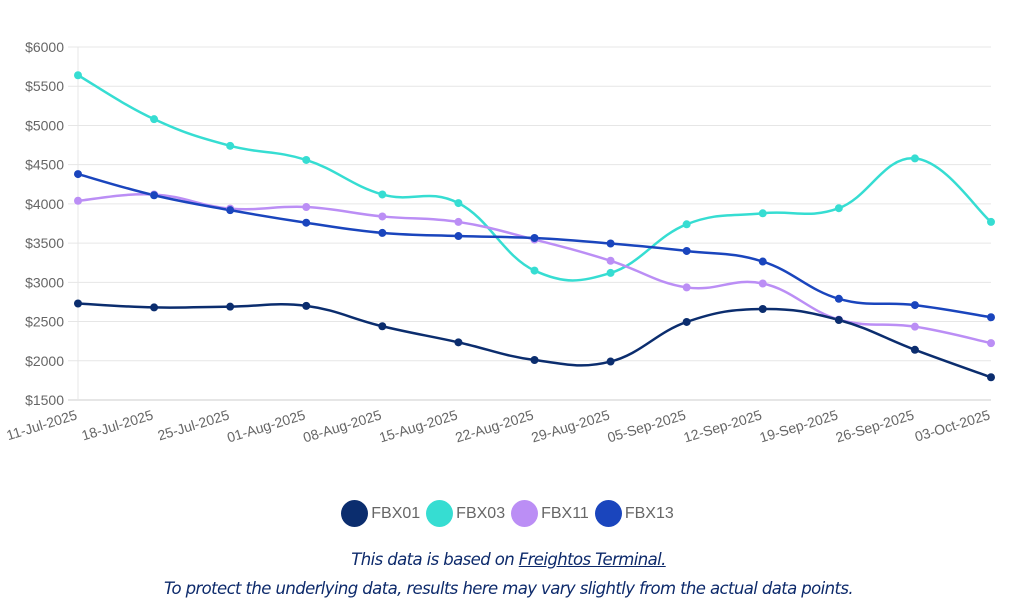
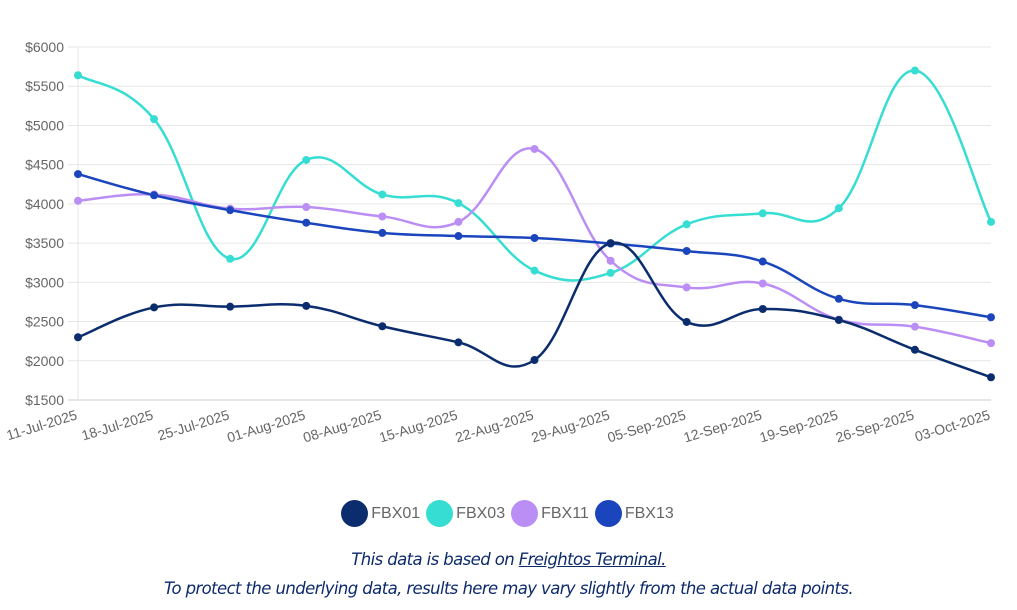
FBX01/11-Jul-2025: $2700 -> $2300
FBX03/25-Jul-2025: $4700 -> $3300
FBX11/22-Aug-2025: $3500 -> $4700
FBX01/29-Aug-2025: $2000 -> $3500
FBX03/26-Sep-2025: $4600 -> $5700
